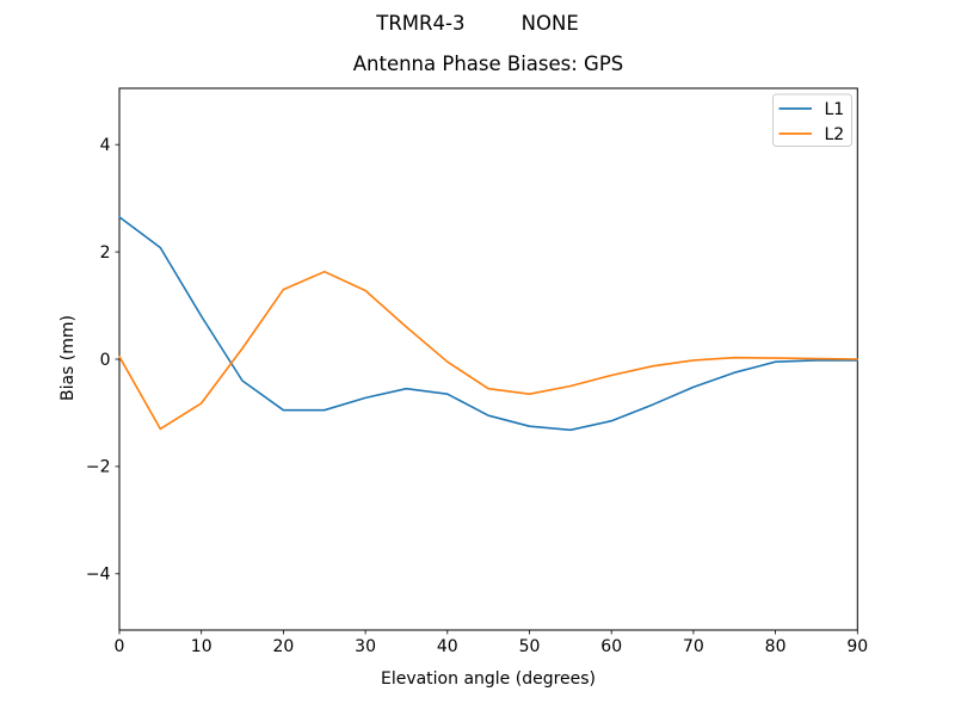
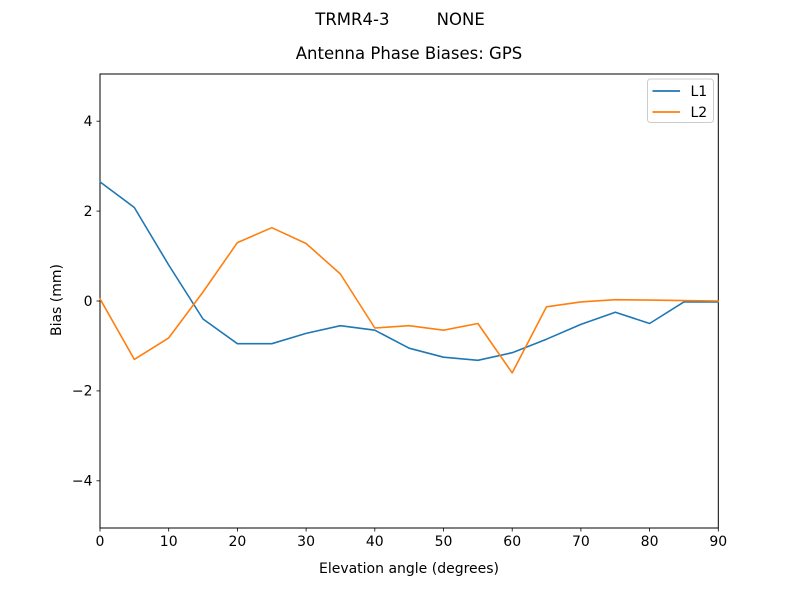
L2/40: -0.1 -> -0.6
L2/60: -0.3 -> -1.6
L1/80: -0.1 -> -0.5
